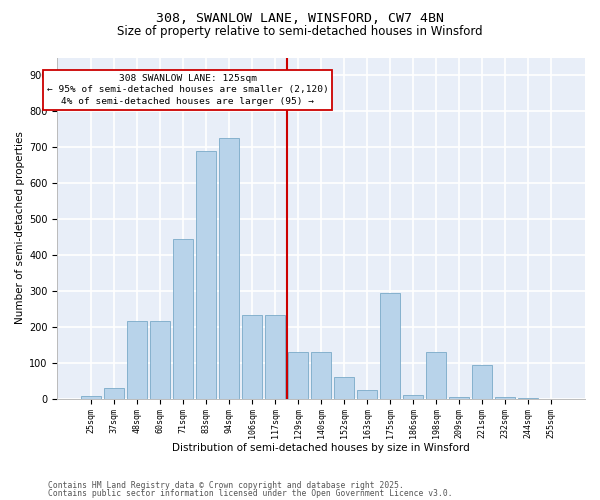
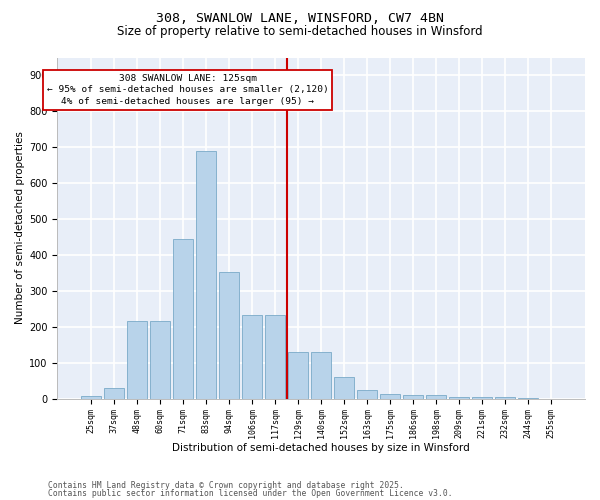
94sqm: 725 -> 353
175sqm: 295 -> 14
198sqm: 130 -> 10
221sqm: 95 -> 5
